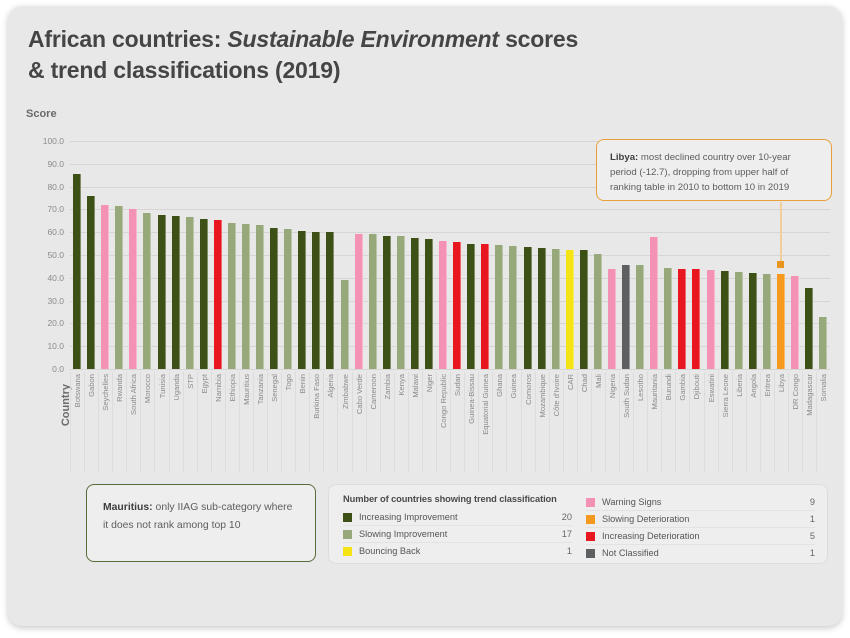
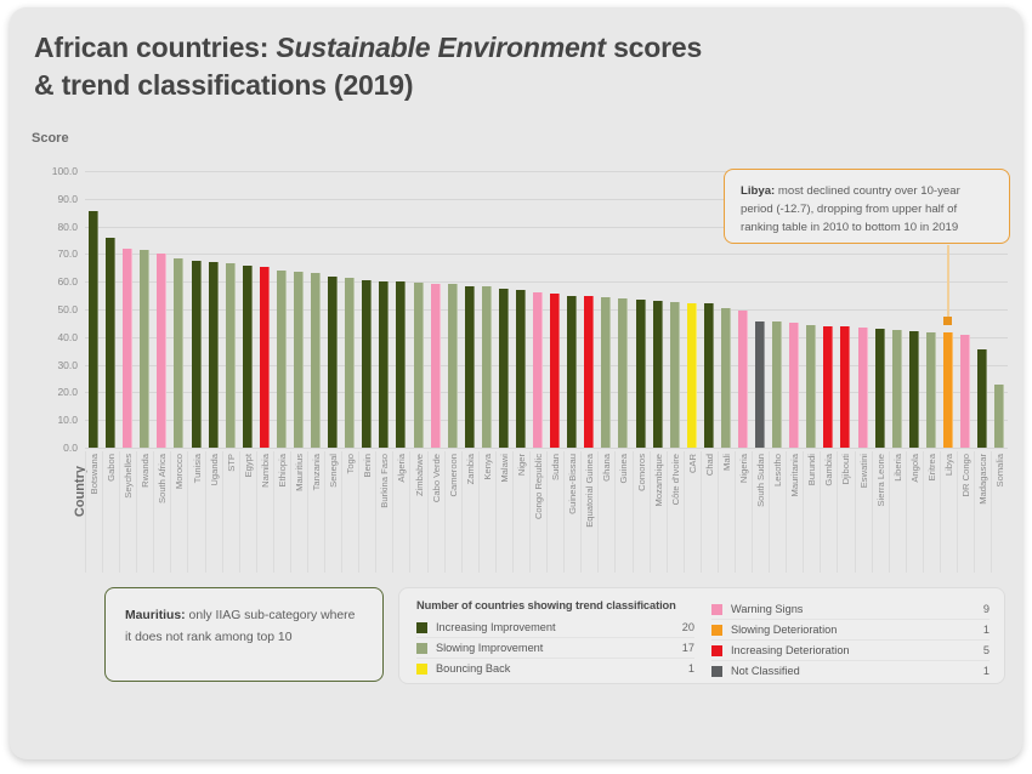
Zimbabwe: 39 -> 60
Nigeria: 44 -> 50
Mauritania: 58 -> 45
